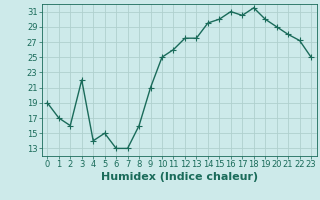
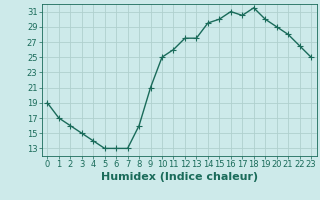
3: 22.0 -> 15.0
5: 15.0 -> 13.0
22: 27.2 -> 26.5
